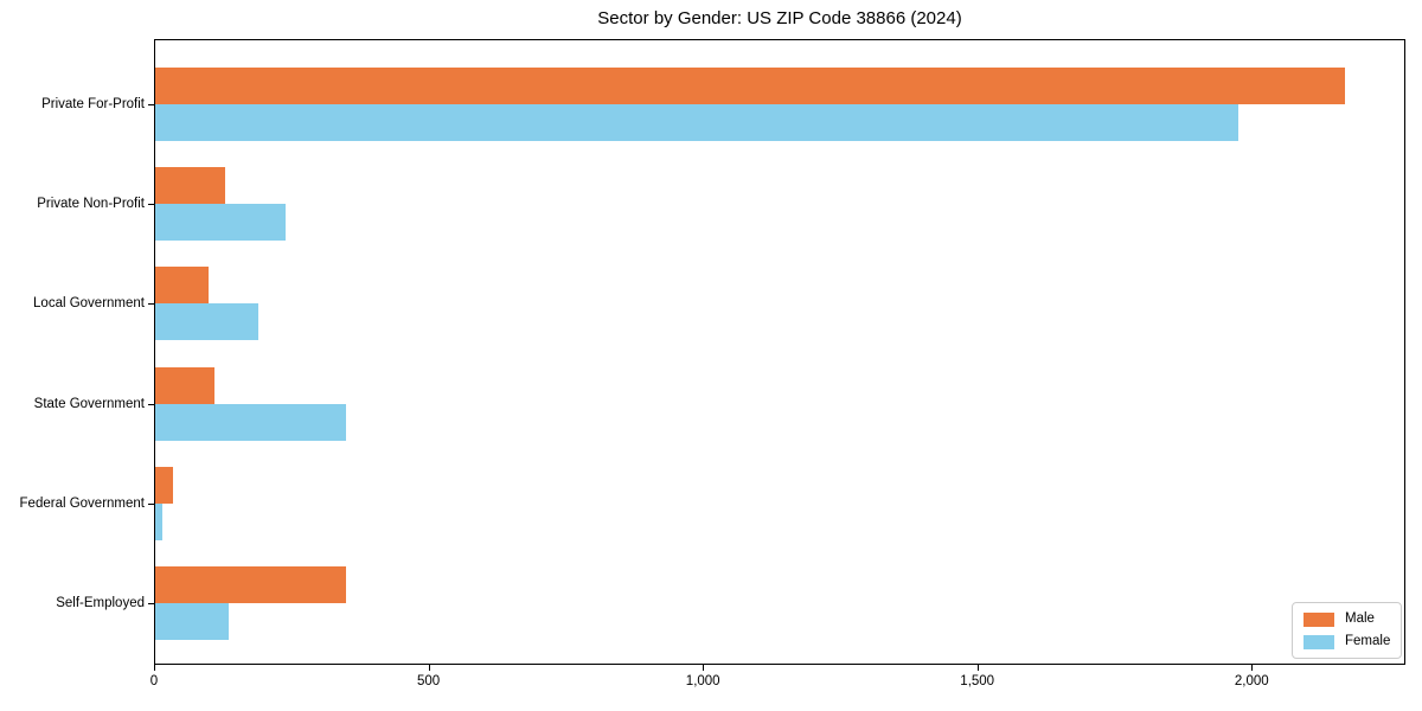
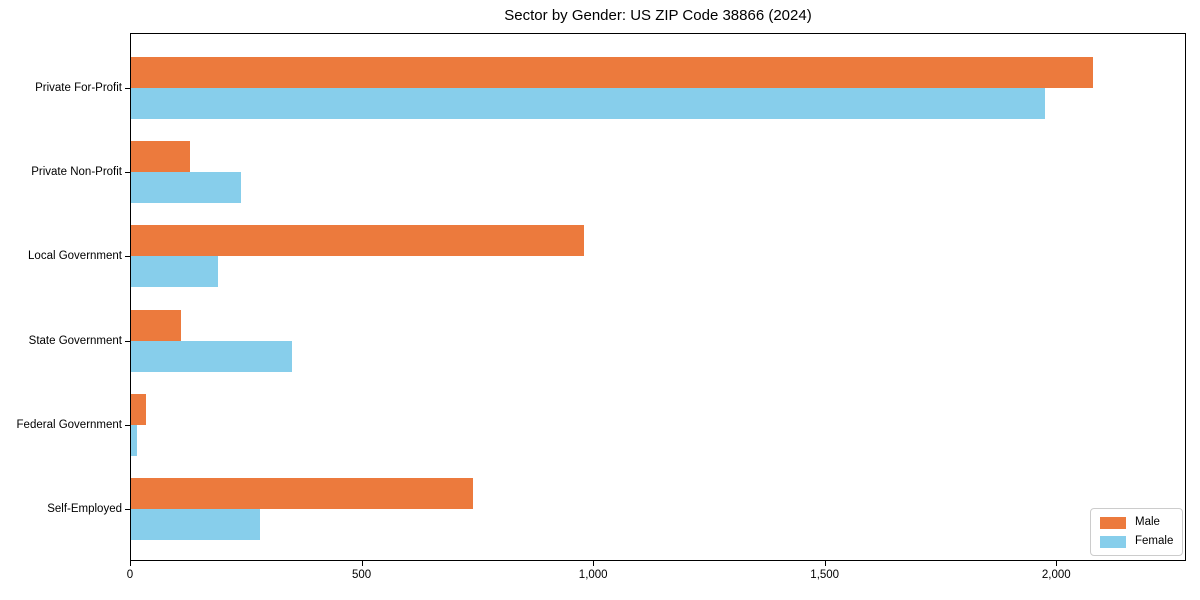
Male/Private For-Profit: 2170 -> 2080
Male/Local Government: 100 -> 980
Male/Self-Employed: 350 -> 740
Female/Self-Employed: 140 -> 280
